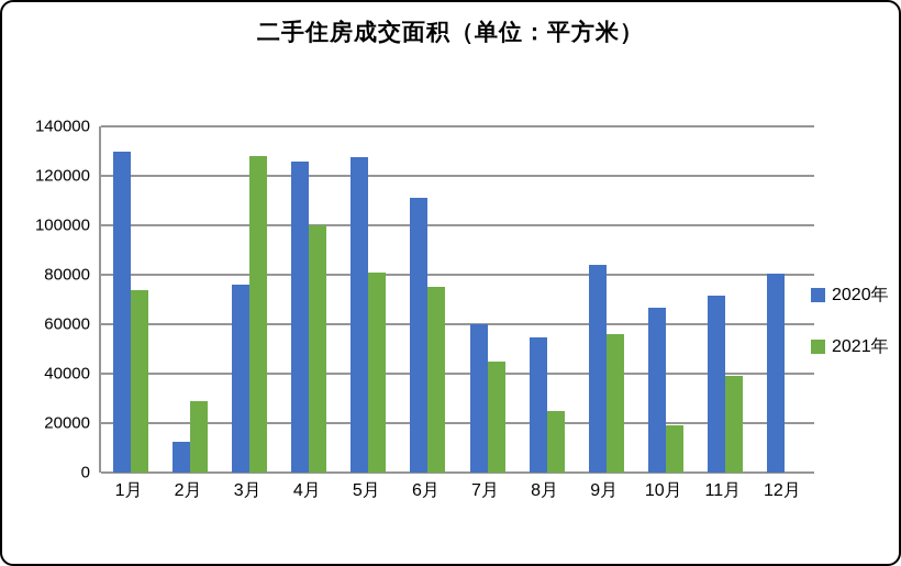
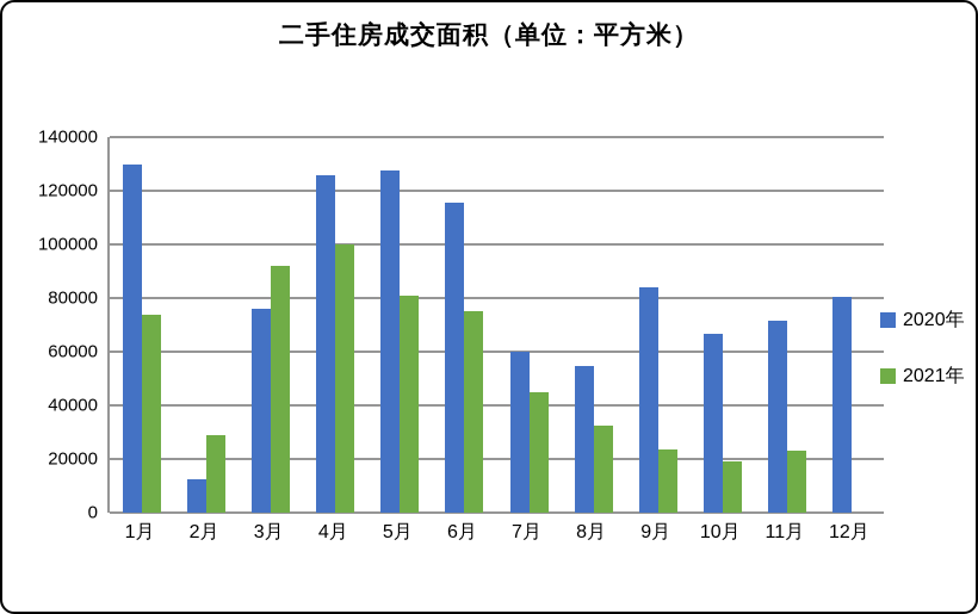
2021年/3月: 128000 -> 92000
2020年/6月: 111000 -> 116000
2021年/8月: 25000 -> 32000
2021年/9月: 56000 -> 24000
2021年/11月: 39000 -> 23000
